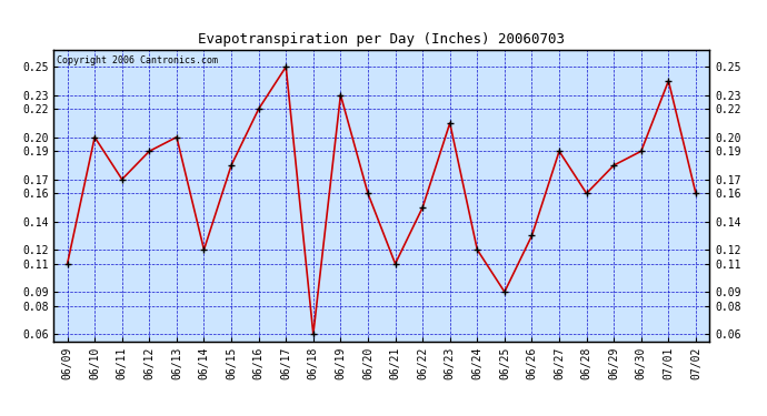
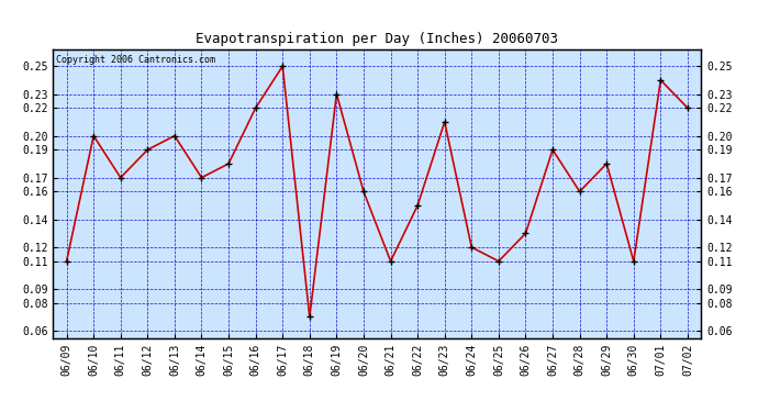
06/14: 0.12 -> 0.17
06/18: 0.06 -> 0.07
06/25: 0.09 -> 0.11
06/30: 0.19 -> 0.11
07/02: 0.16 -> 0.22
